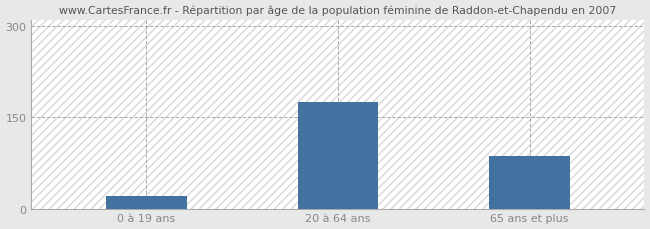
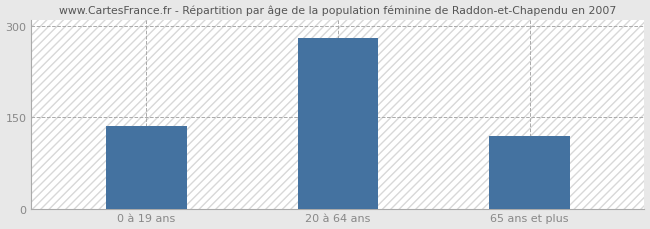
0 à 19 ans: 20 -> 135
20 à 64 ans: 176 -> 280
65 ans et plus: 86 -> 120
